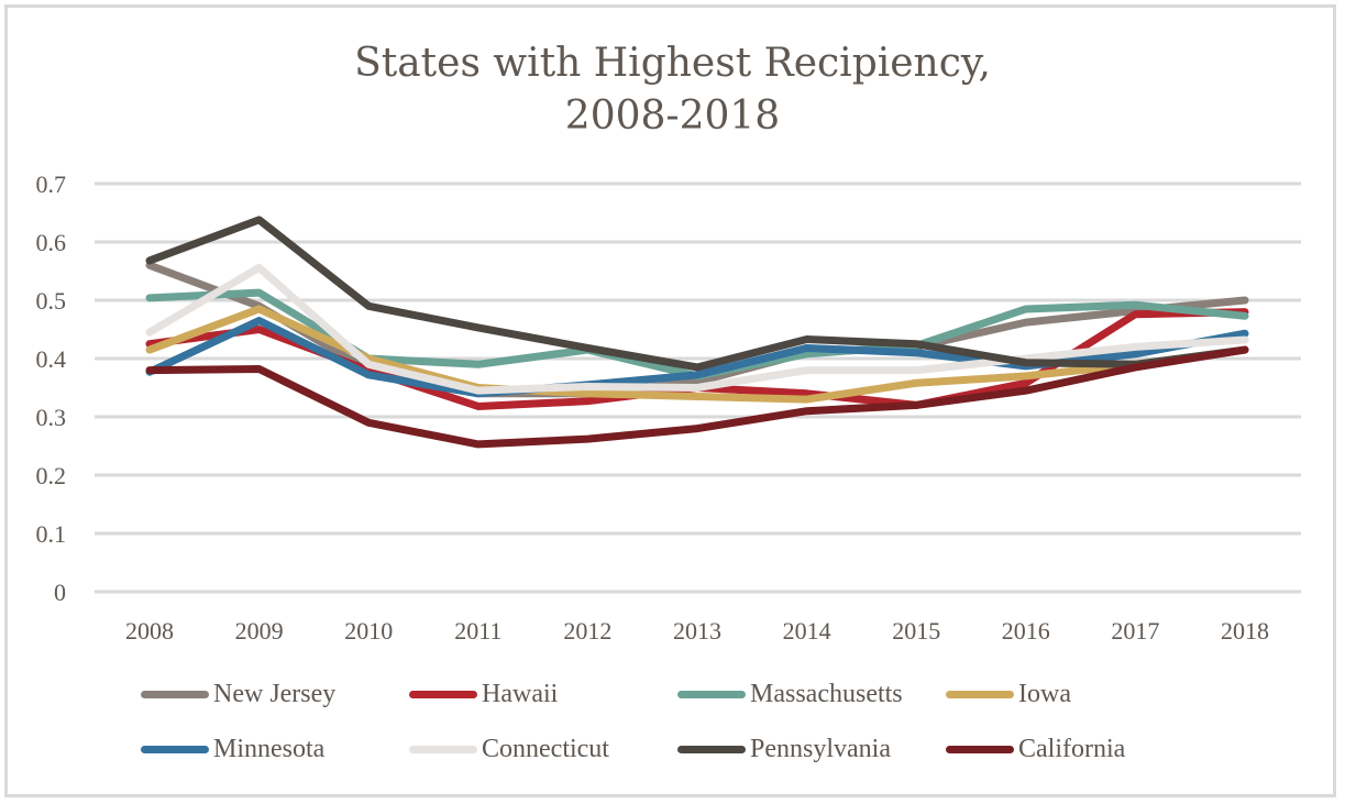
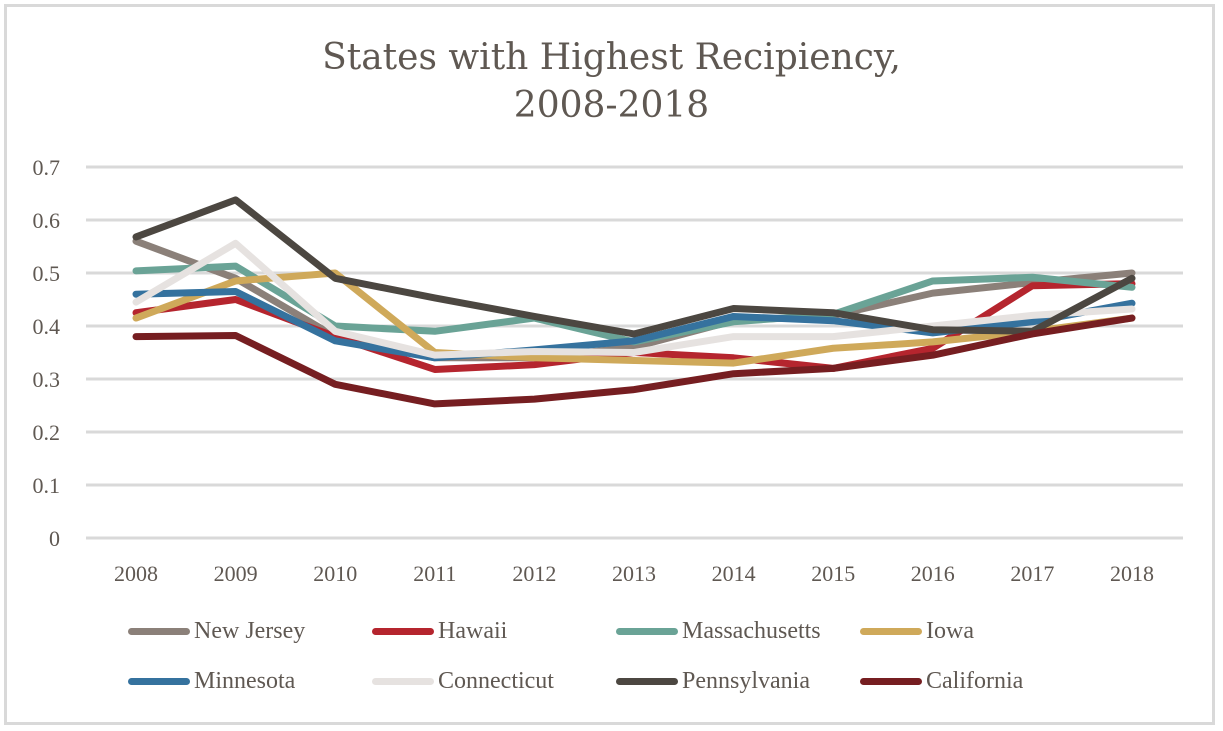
Minnesota/2008: 0.38 -> 0.46
Iowa/2010: 0.40 -> 0.50
Pennsylvania/2018: 0.41 -> 0.49
